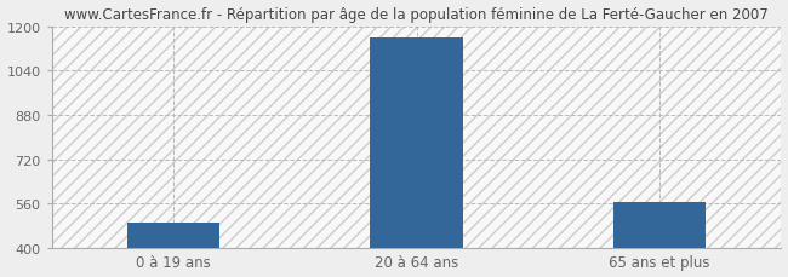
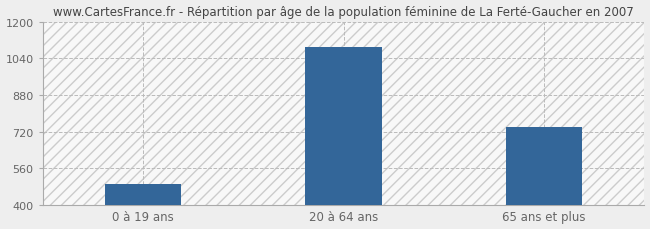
20 à 64 ans: 1160 -> 1090
65 ans et plus: 565 -> 740
